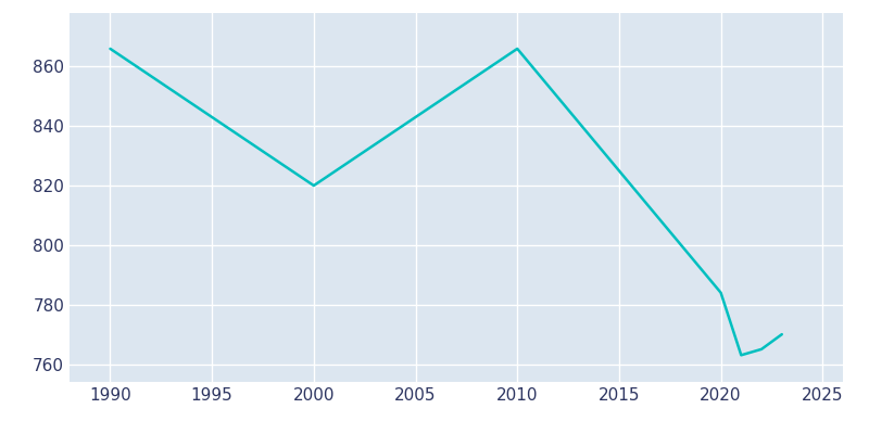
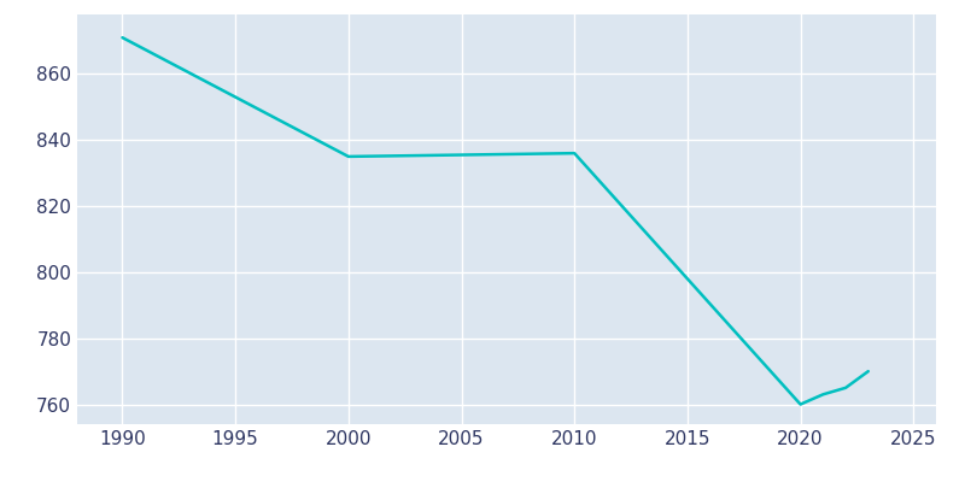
1990: 866 -> 871
2000: 820 -> 835
2010: 866 -> 836
2020: 784 -> 760
